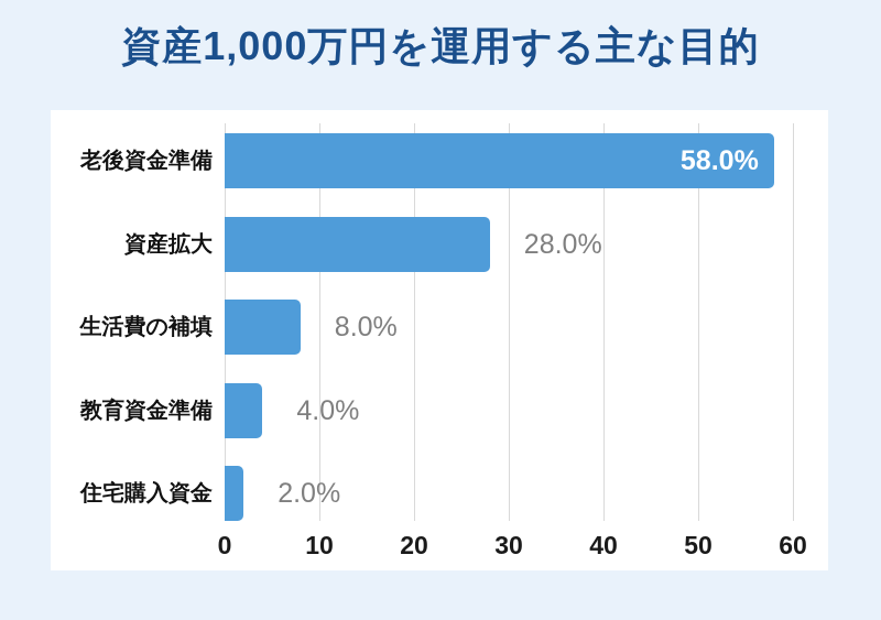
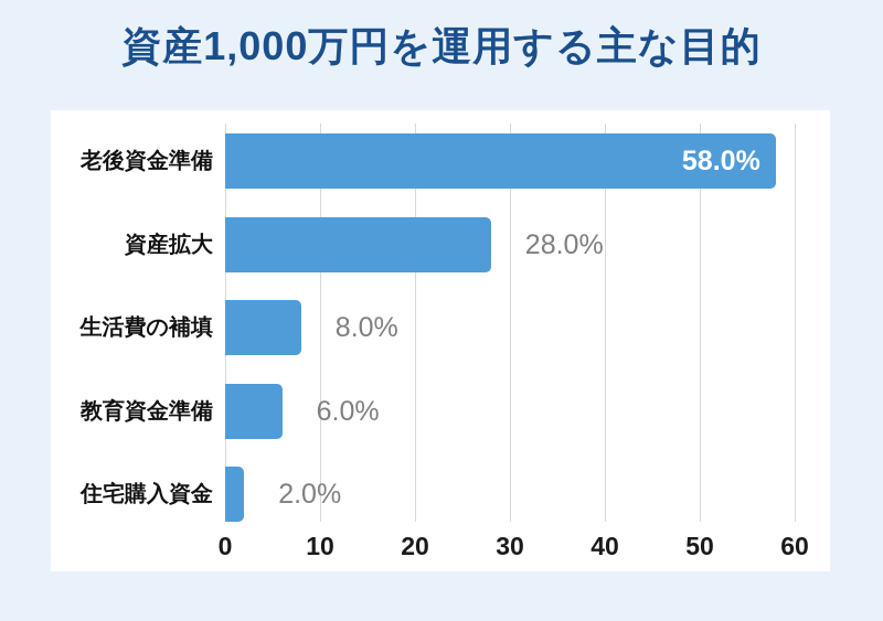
教育資金準備: 4.0% -> 6.0%
